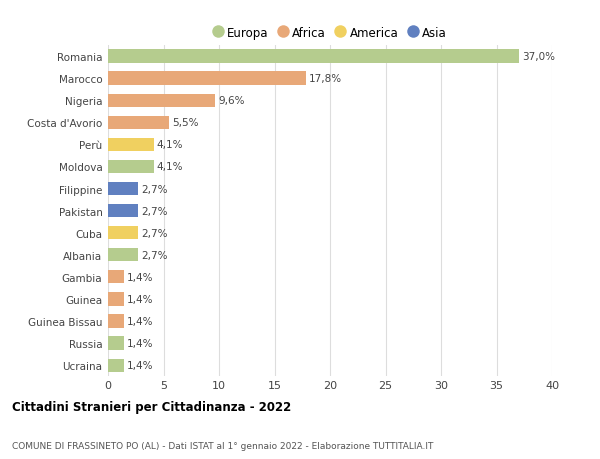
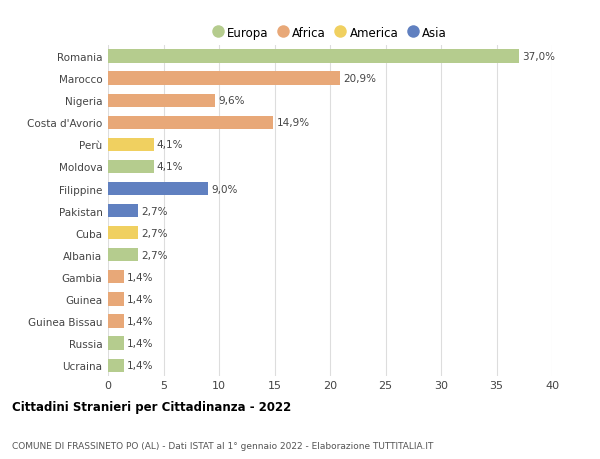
Marocco: 17,8% -> 20,9%
Costa d'Avorio: 5,5% -> 14,9%
Filippine: 2,7% -> 9,0%
